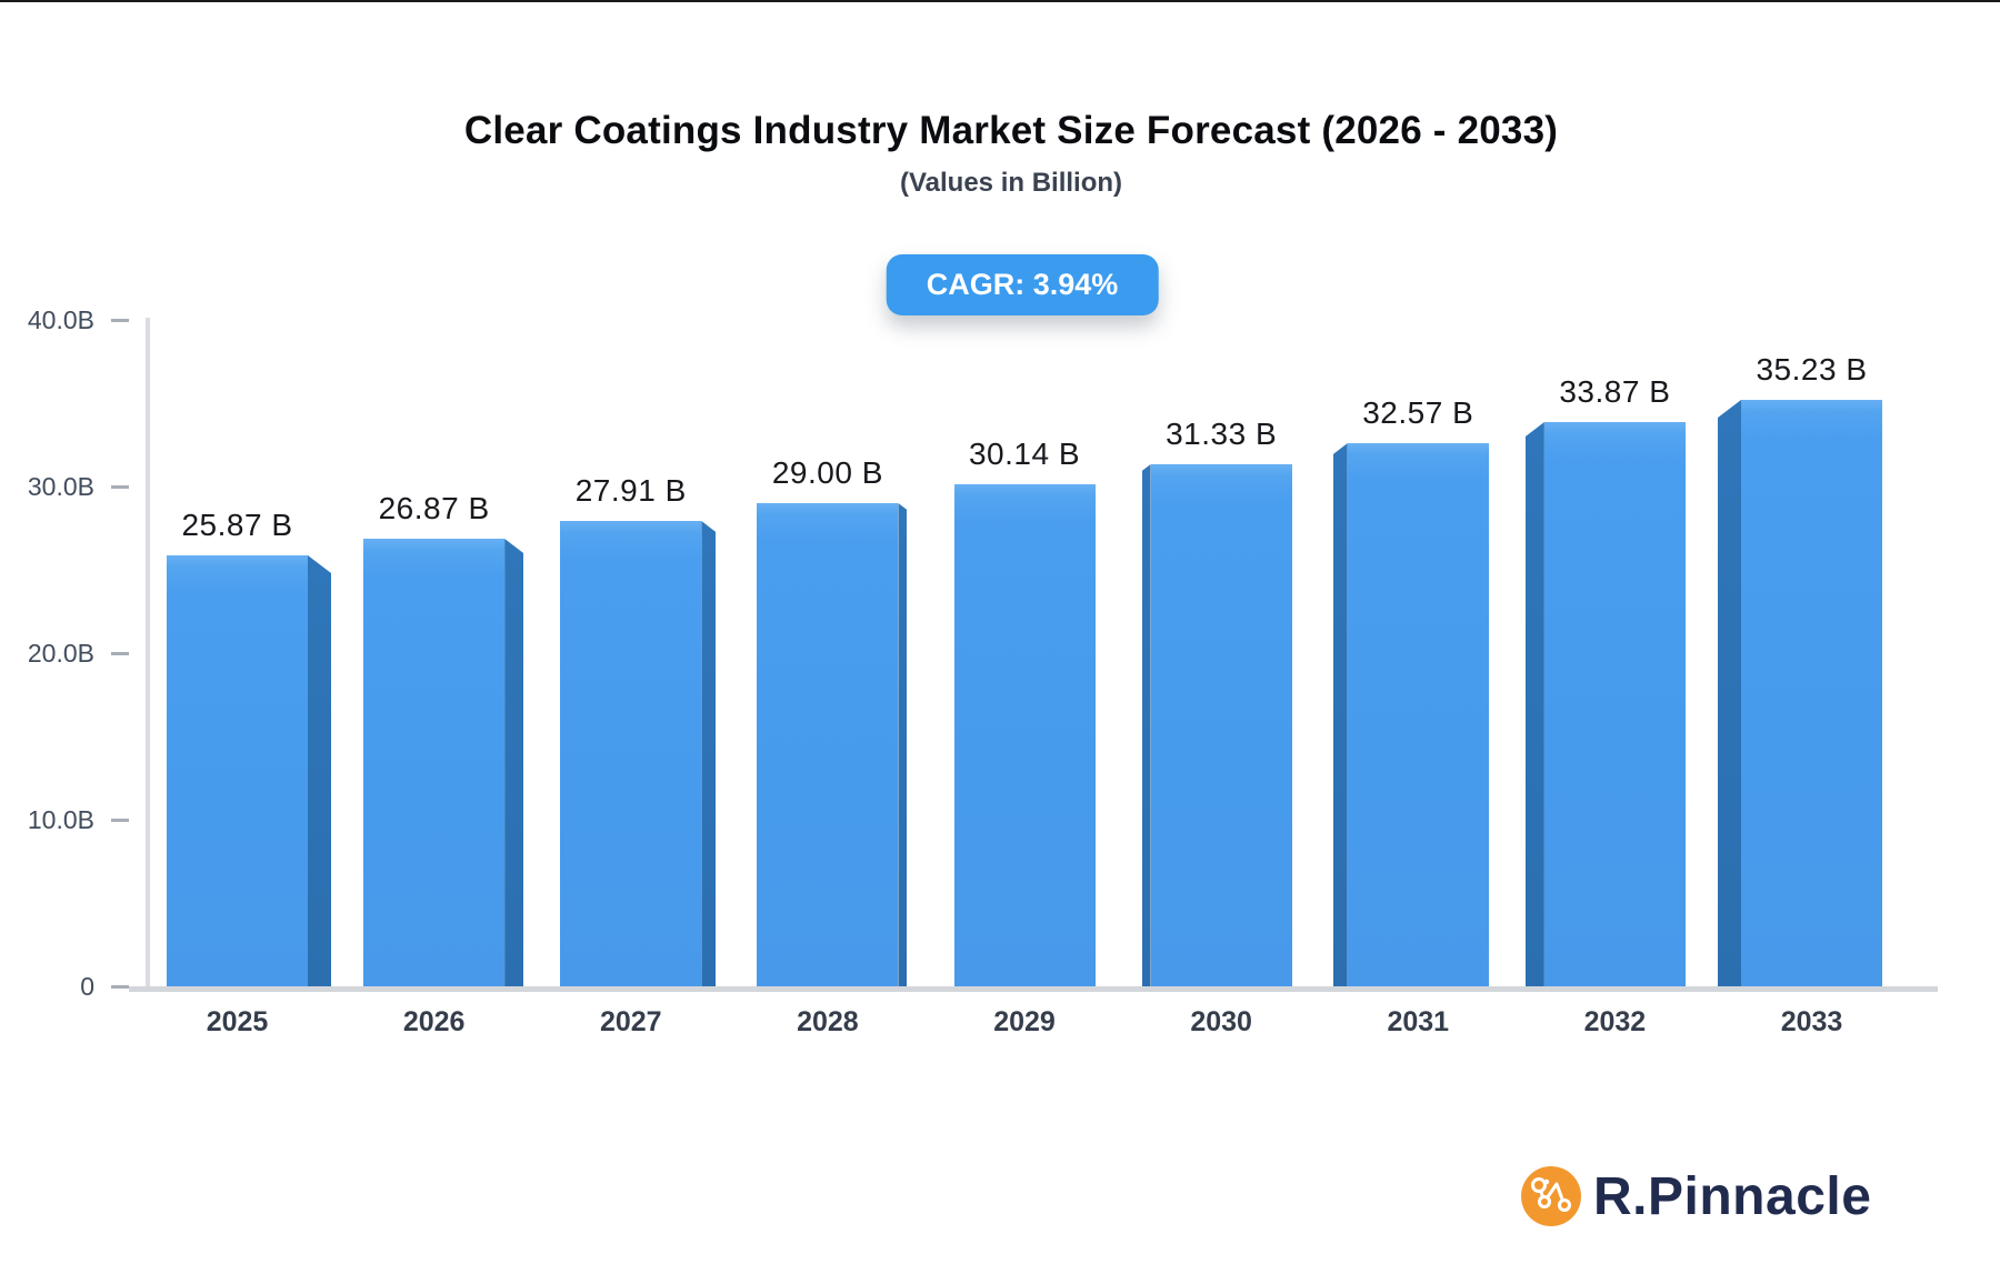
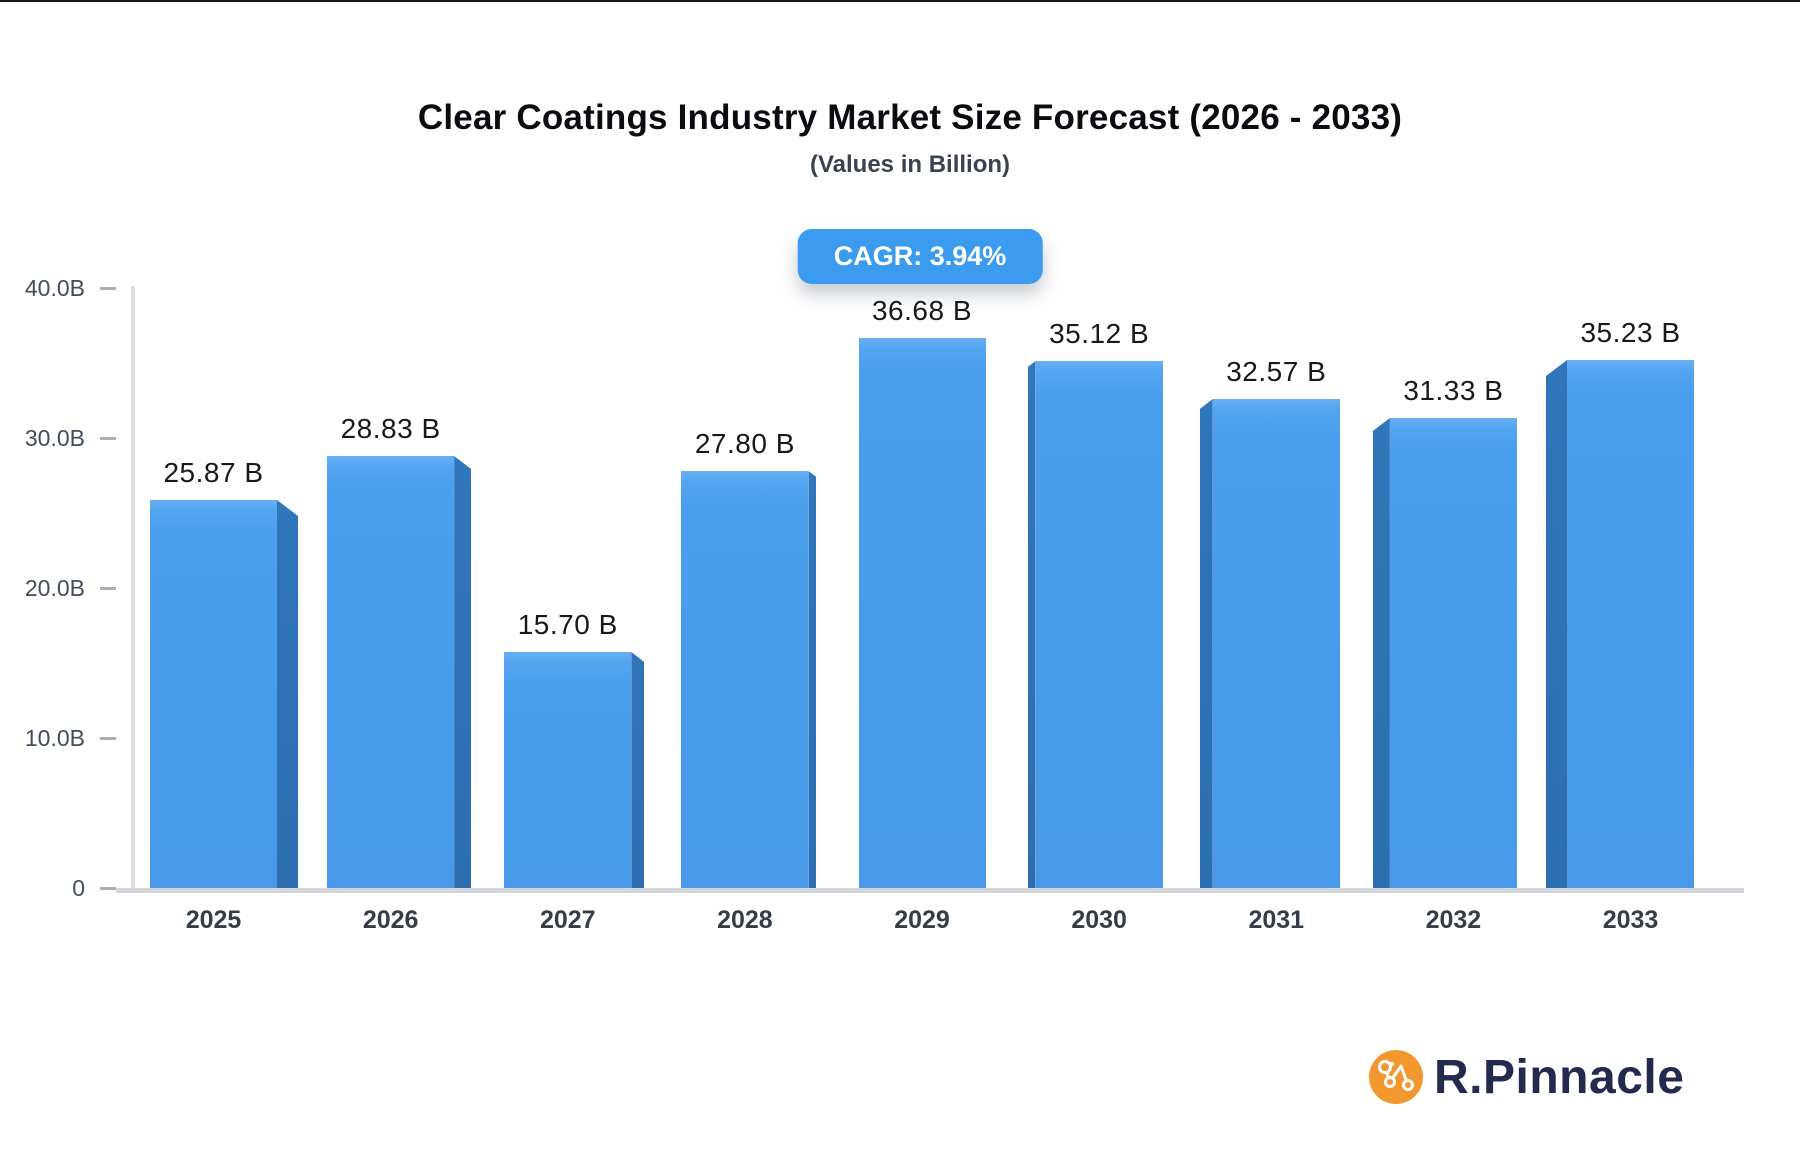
2026: 26.87 -> 28.83
2027: 27.91 -> 15.70
2028: 29.00 -> 27.80
2029: 30.14 -> 36.68
2030: 31.33 -> 35.12
2032: 33.87 -> 31.33
